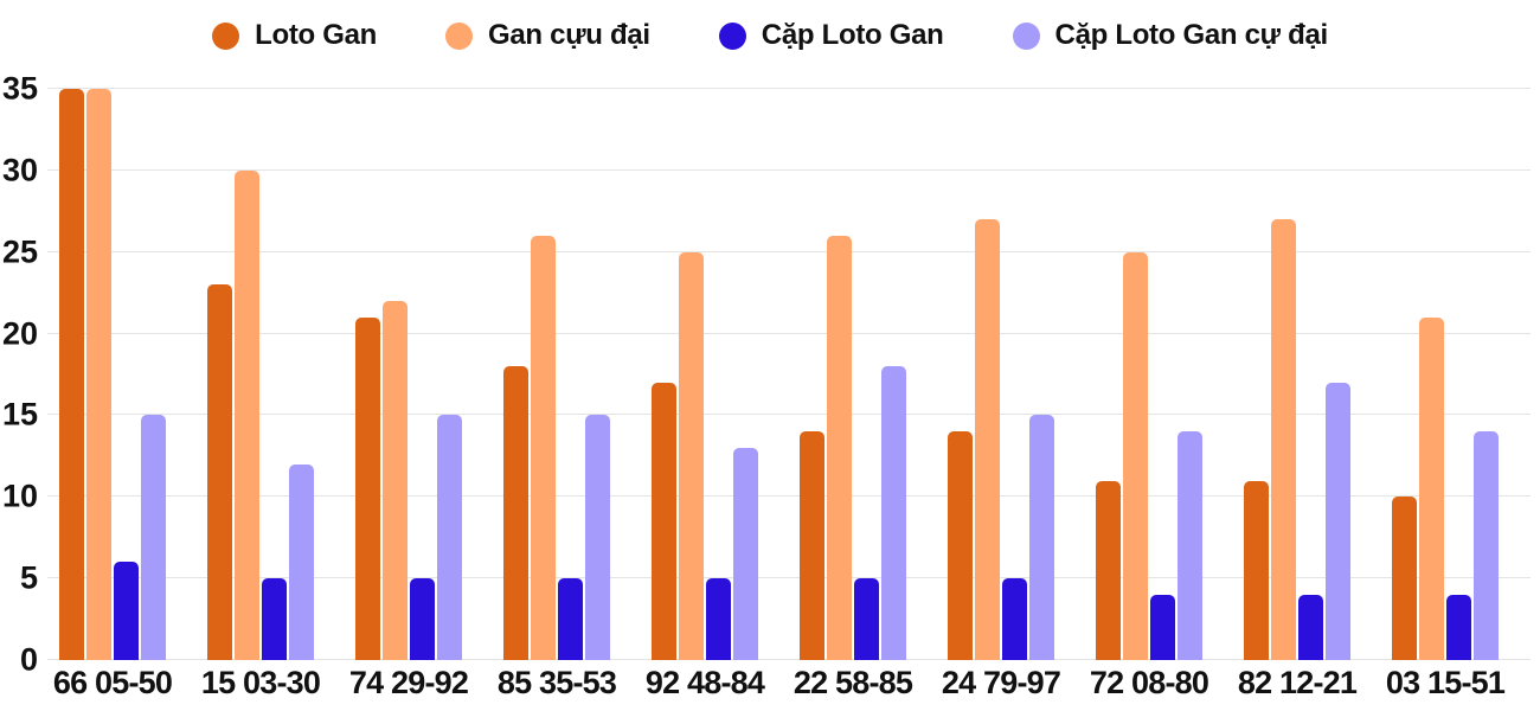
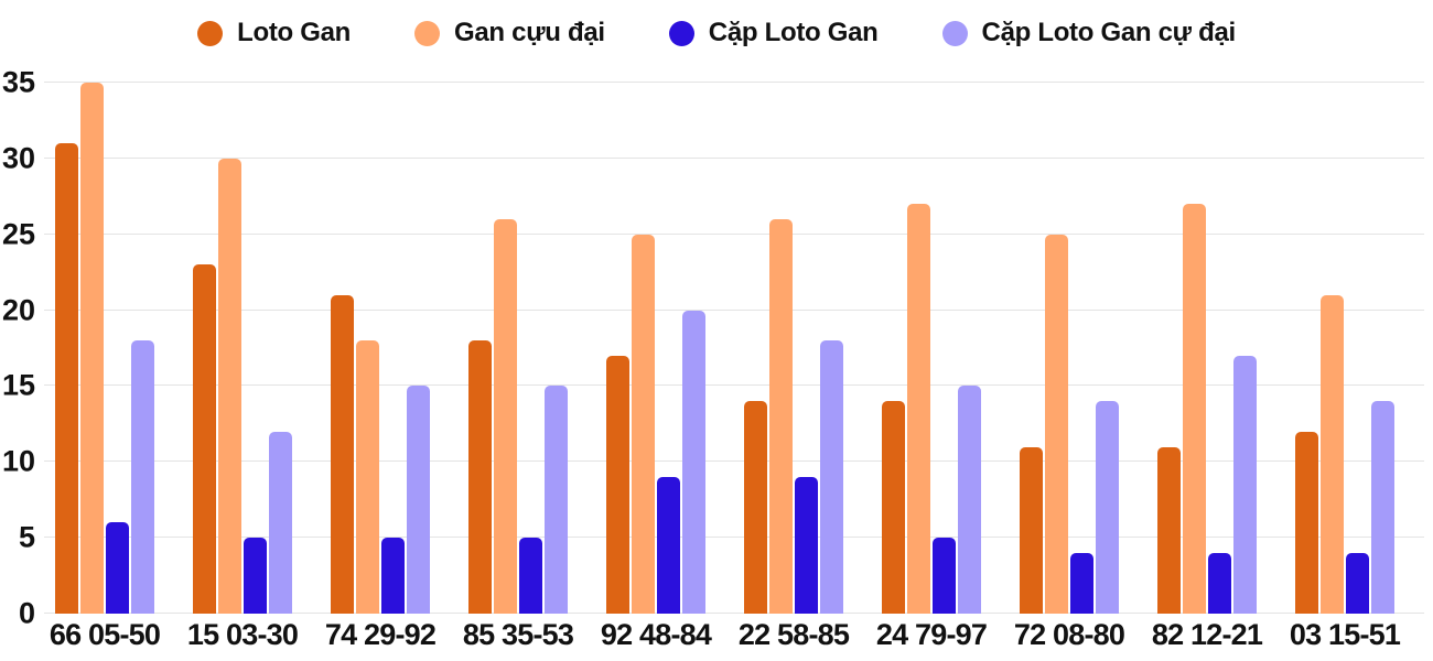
Loto Gan/66 05-50: 35 -> 31
Cặp Loto Gan cự đại/66 05-50: 15 -> 18
Gan cựu đại/74 29-92: 22 -> 18
Cặp Loto Gan/92 48-84: 5 -> 9
Cặp Loto Gan cự đại/92 48-84: 13 -> 20
Cặp Loto Gan/22 58-85: 5 -> 9
Loto Gan/03 15-51: 10 -> 12
